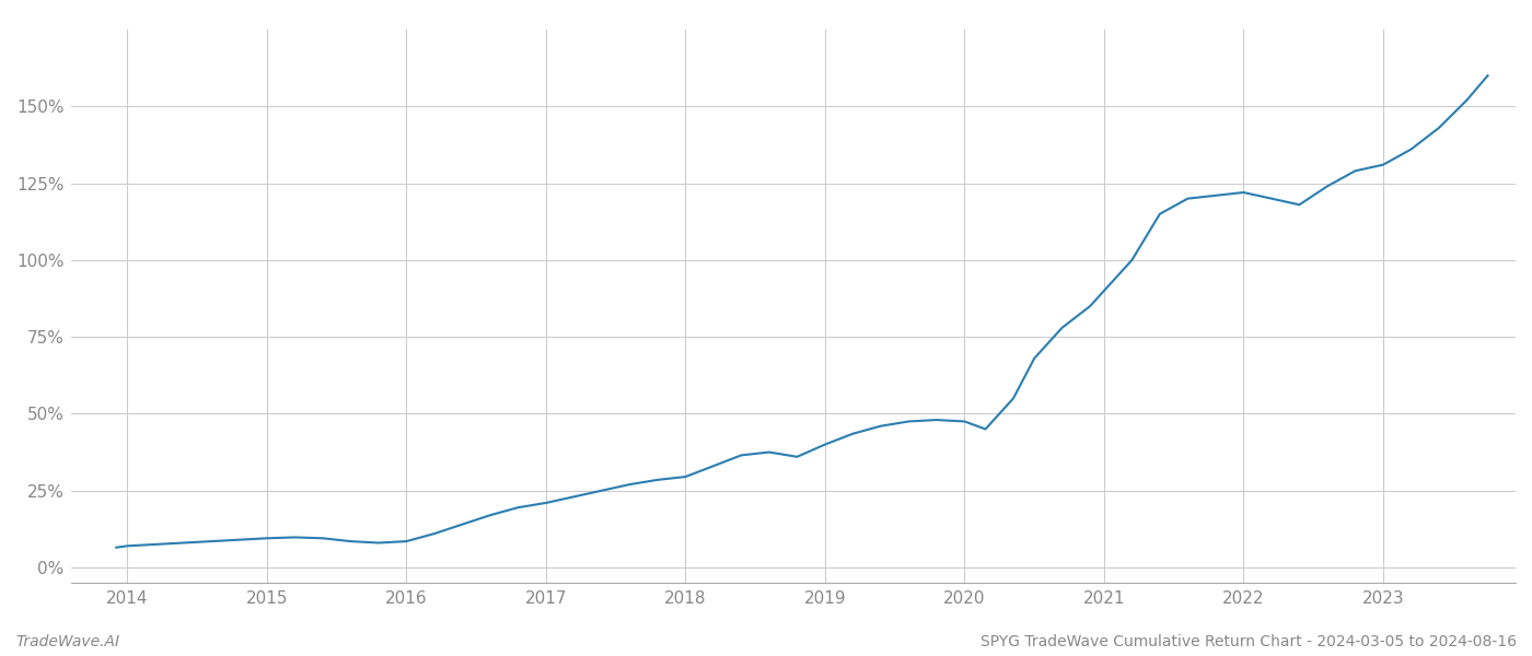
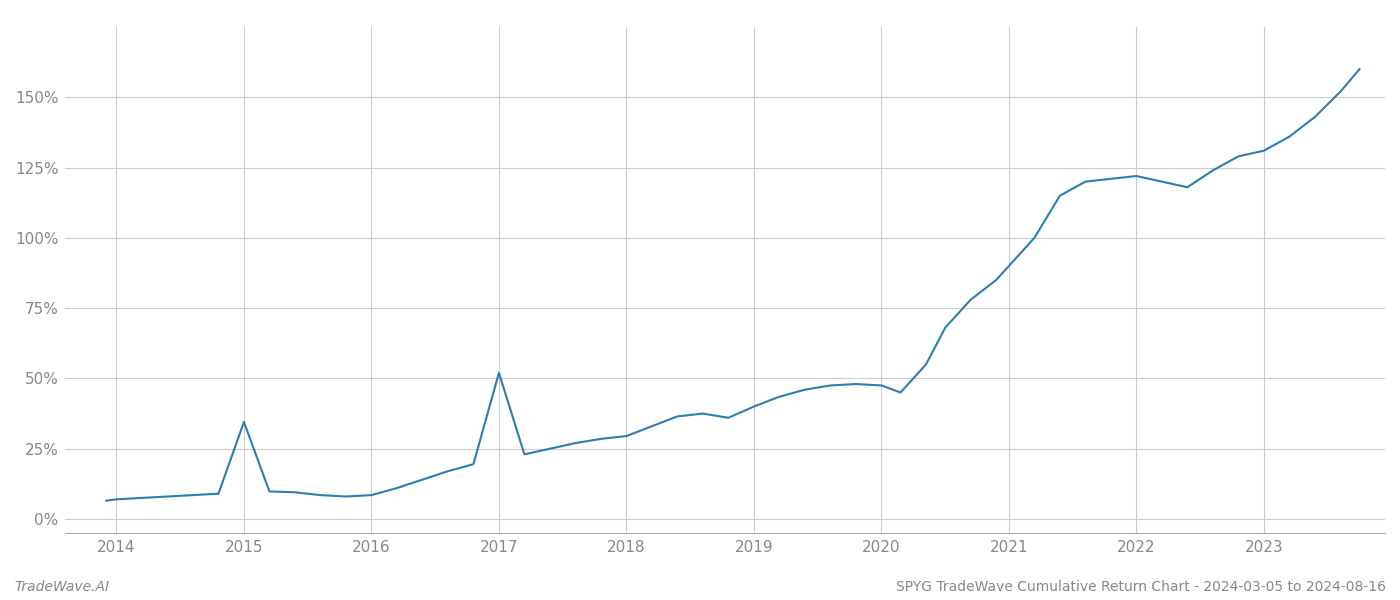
2015: 9.5% -> 34.5%
2017: 21.0% -> 52.0%
